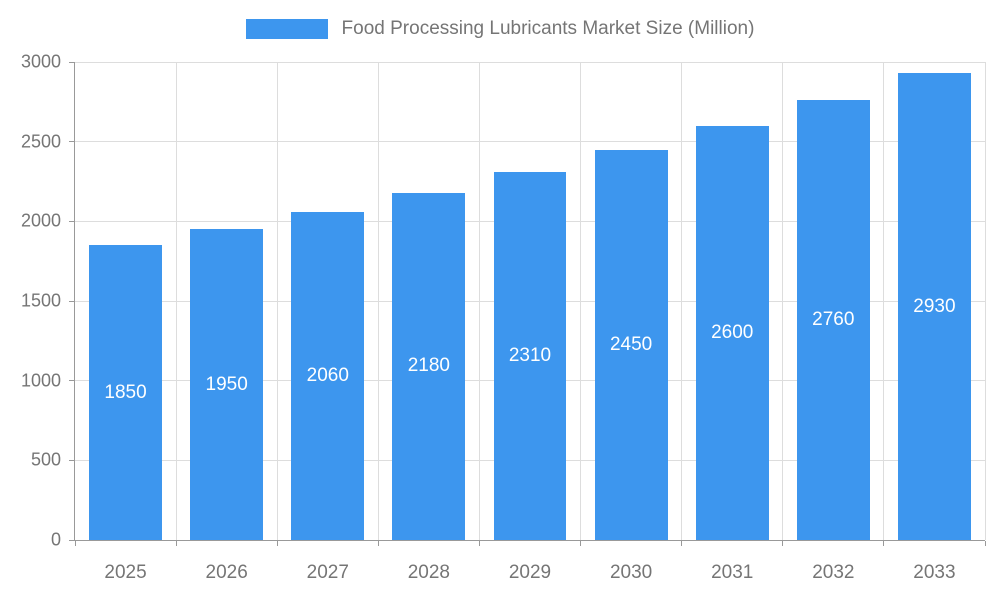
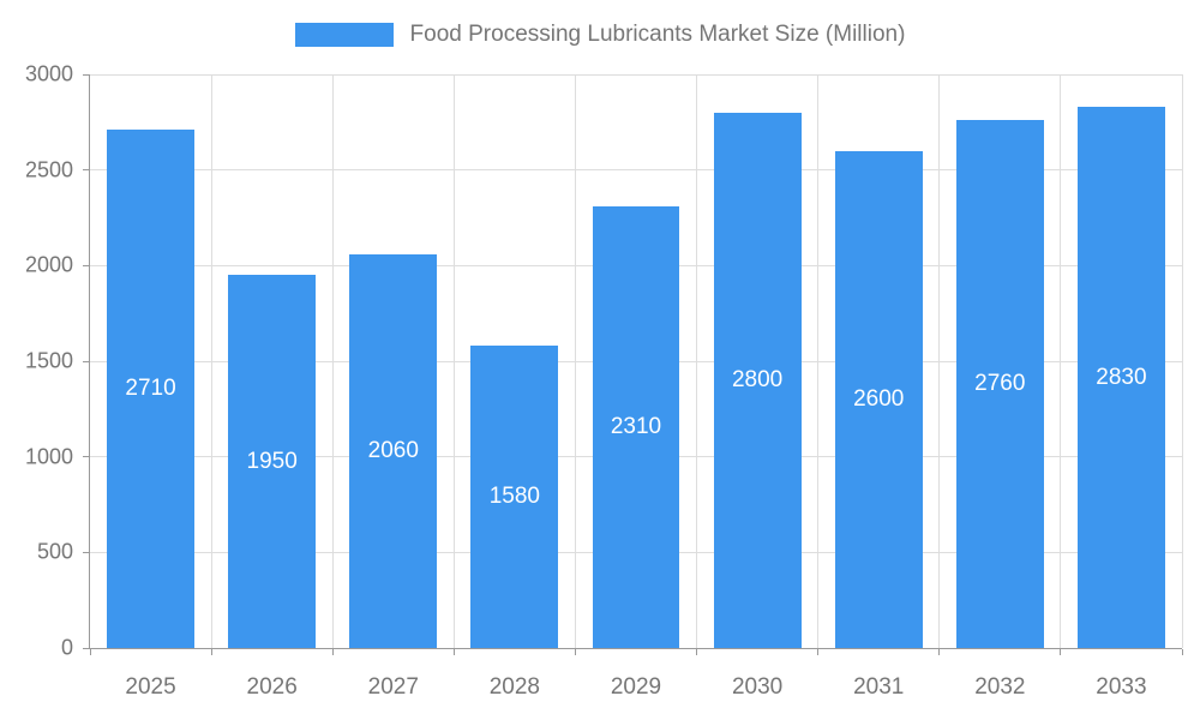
2025: 1850 -> 2710
2028: 2180 -> 1580
2030: 2450 -> 2800
2033: 2930 -> 2830
